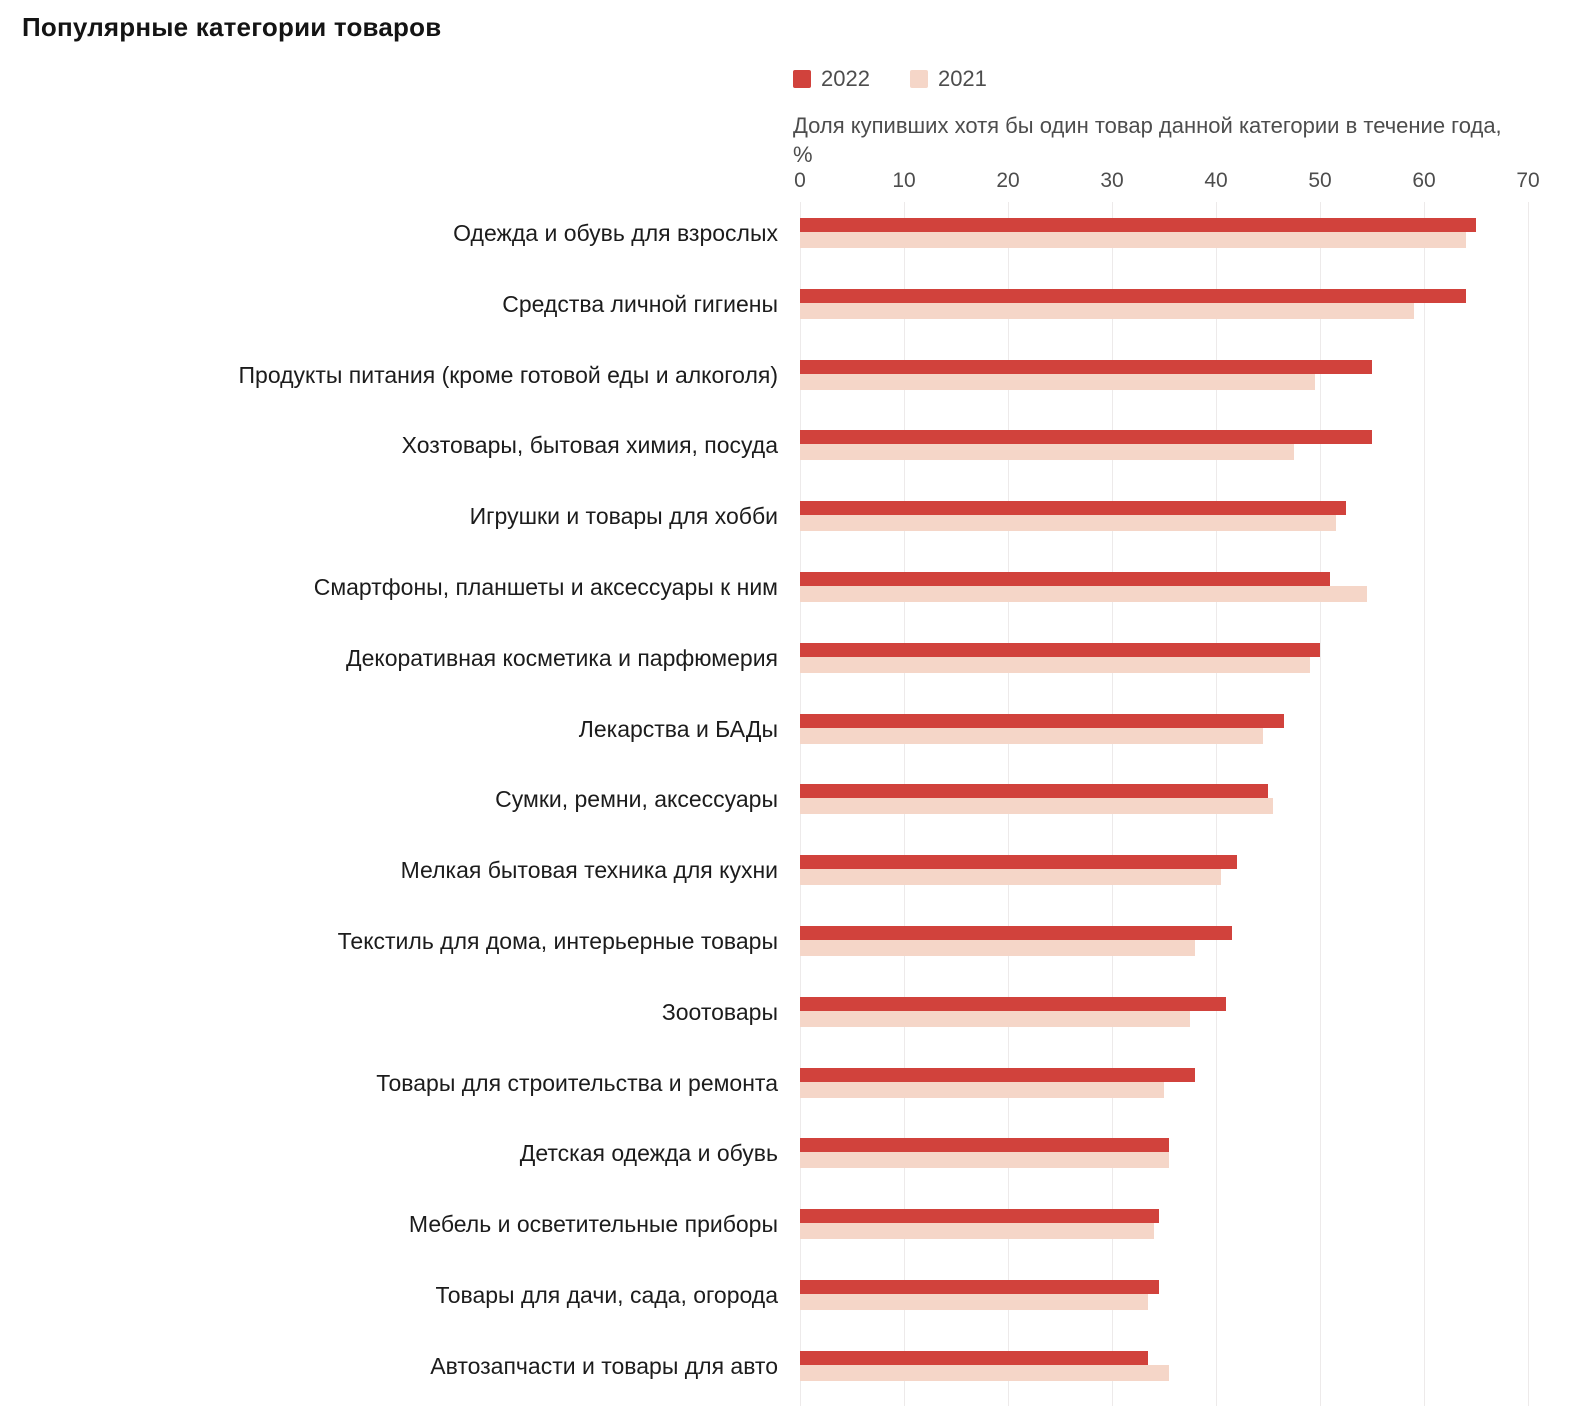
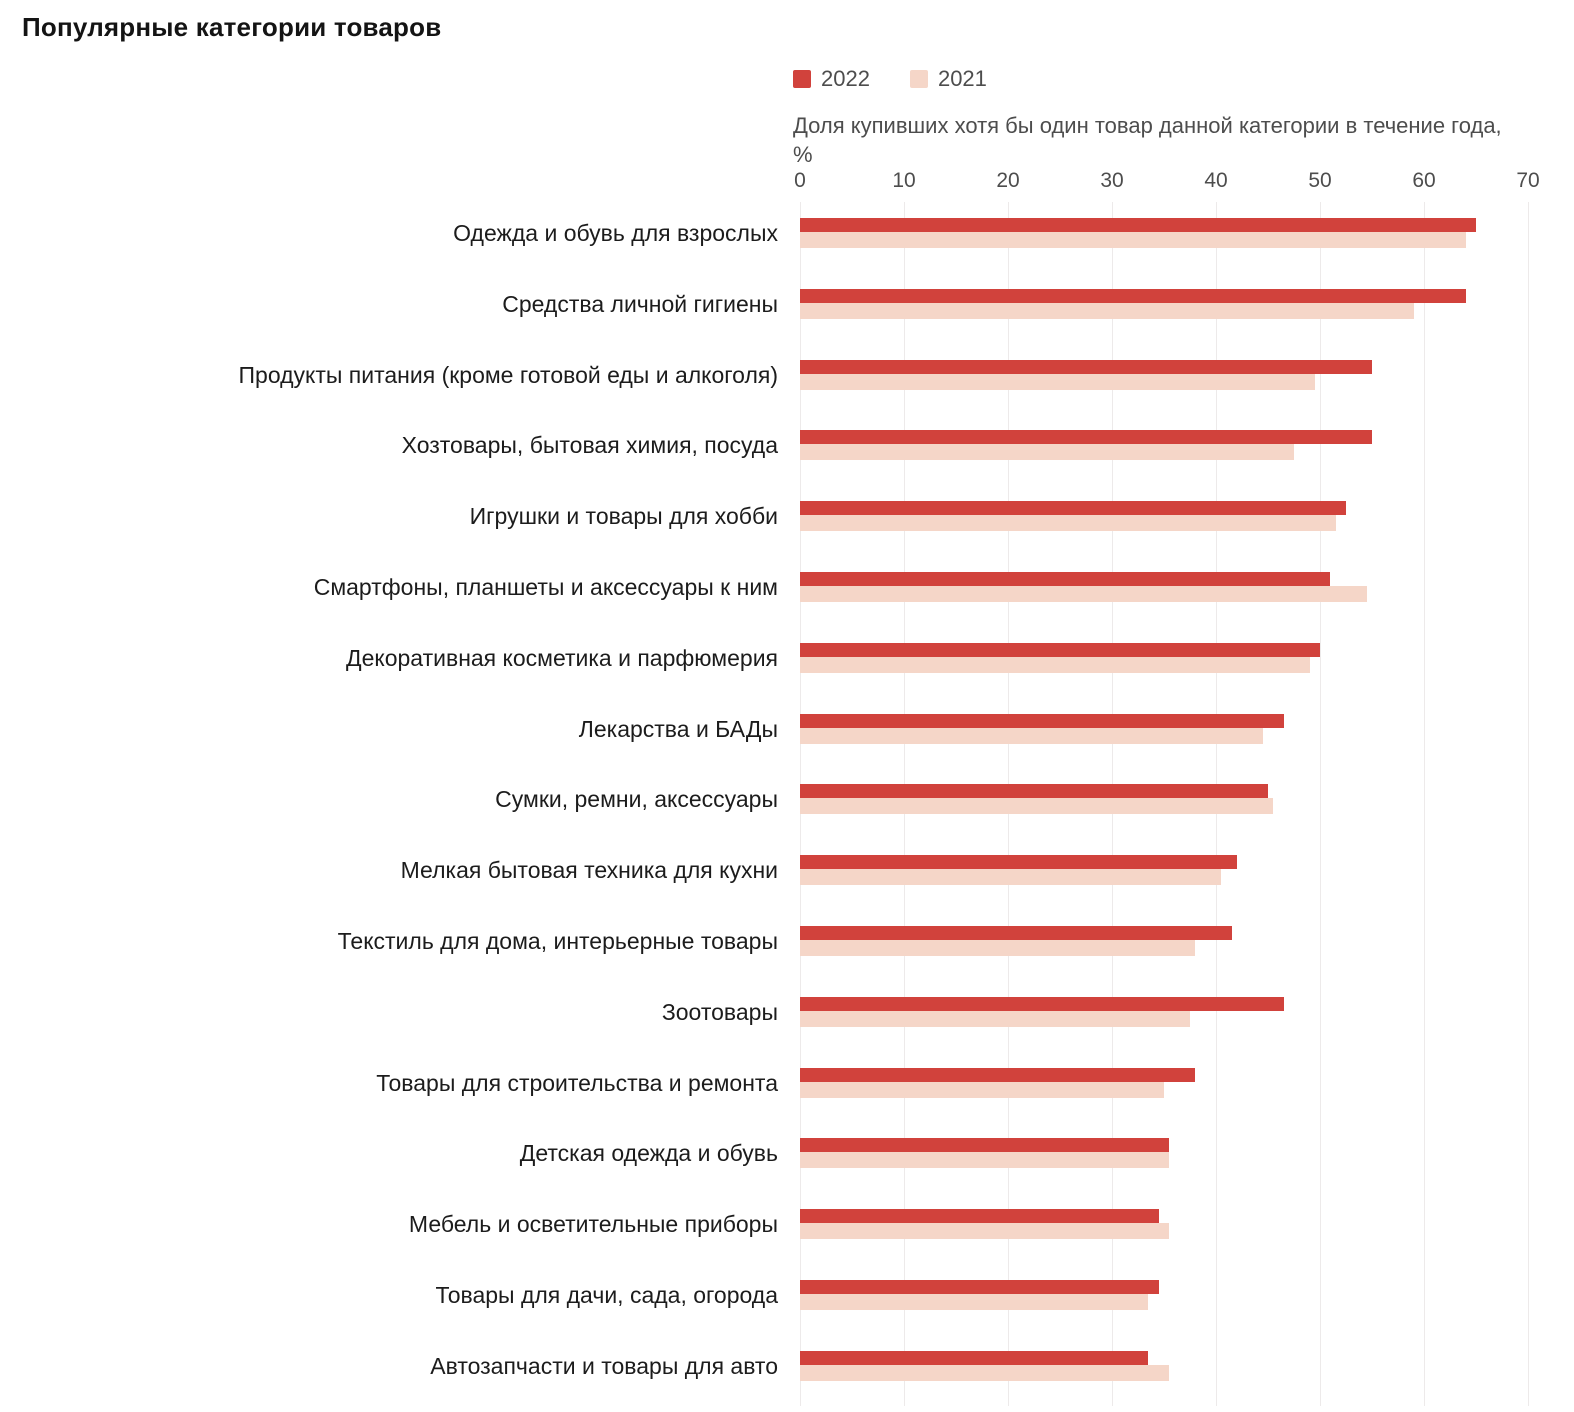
2022/Зоотовары: 41.0 -> 46.5
2021/Мебель и осветительные приборы: 34.0 -> 35.5
